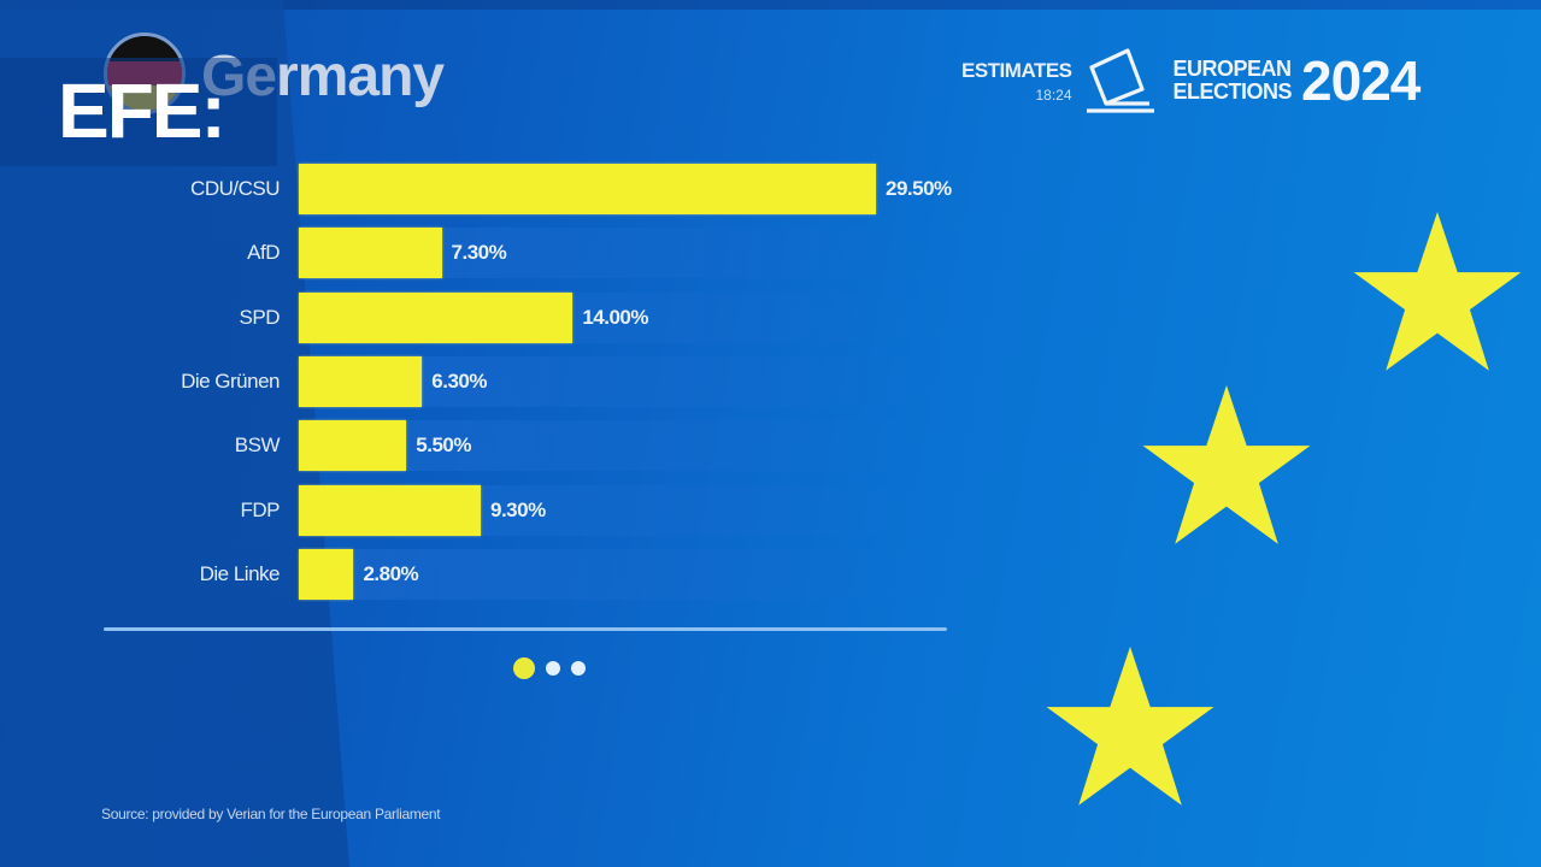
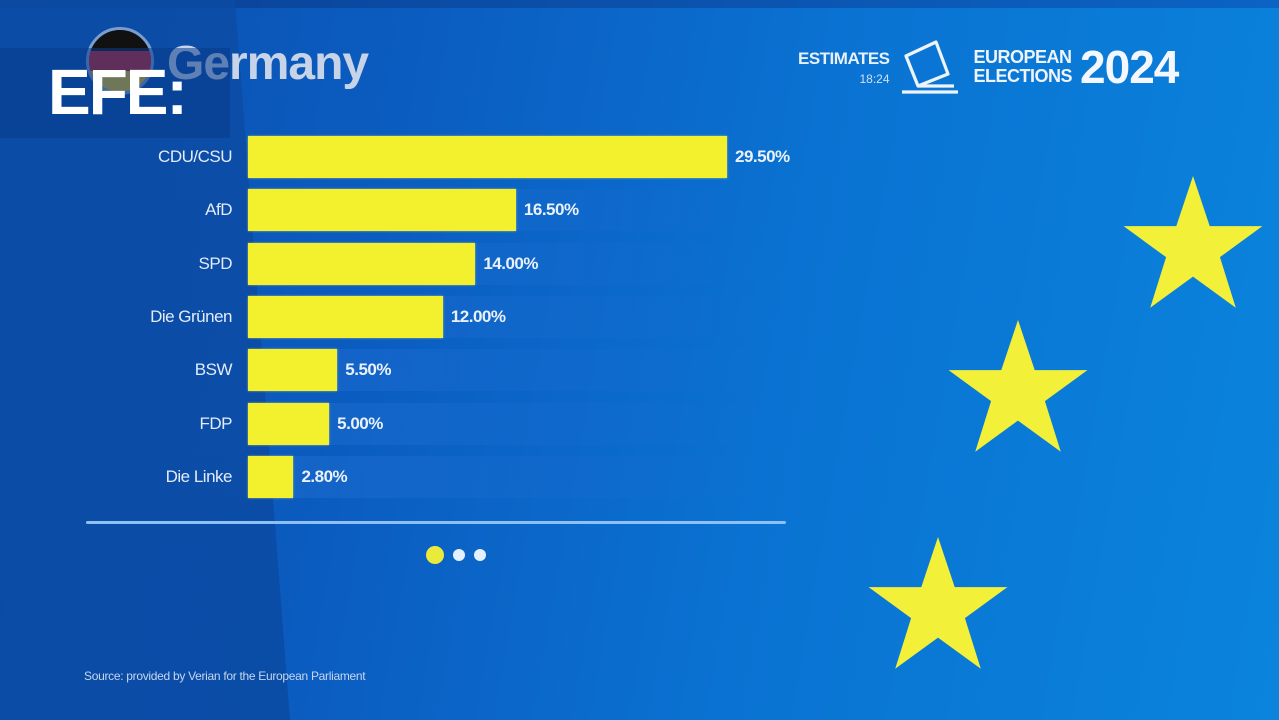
AfD: 7.30% -> 16.50%
Die Grünen: 6.30% -> 12.00%
FDP: 9.30% -> 5.00%
